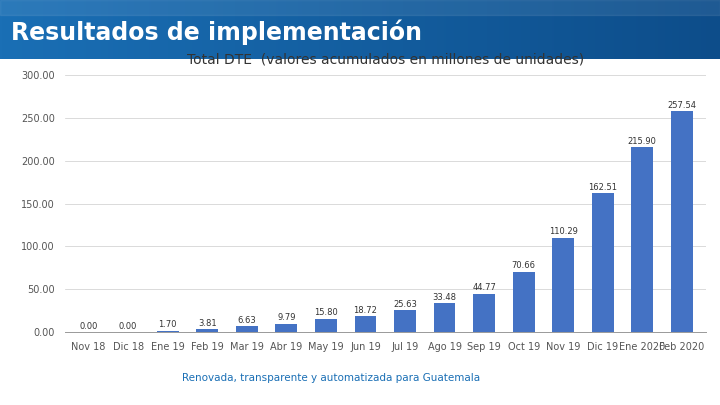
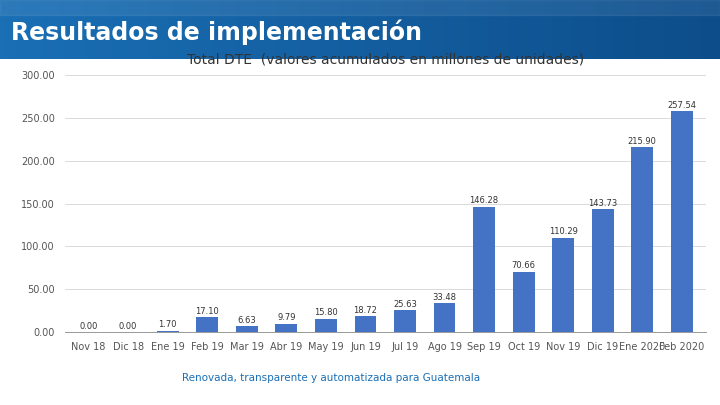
Feb 19: 3.81 -> 17.10
Sep 19: 44.77 -> 146.28
Dic 19: 162.51 -> 143.73
